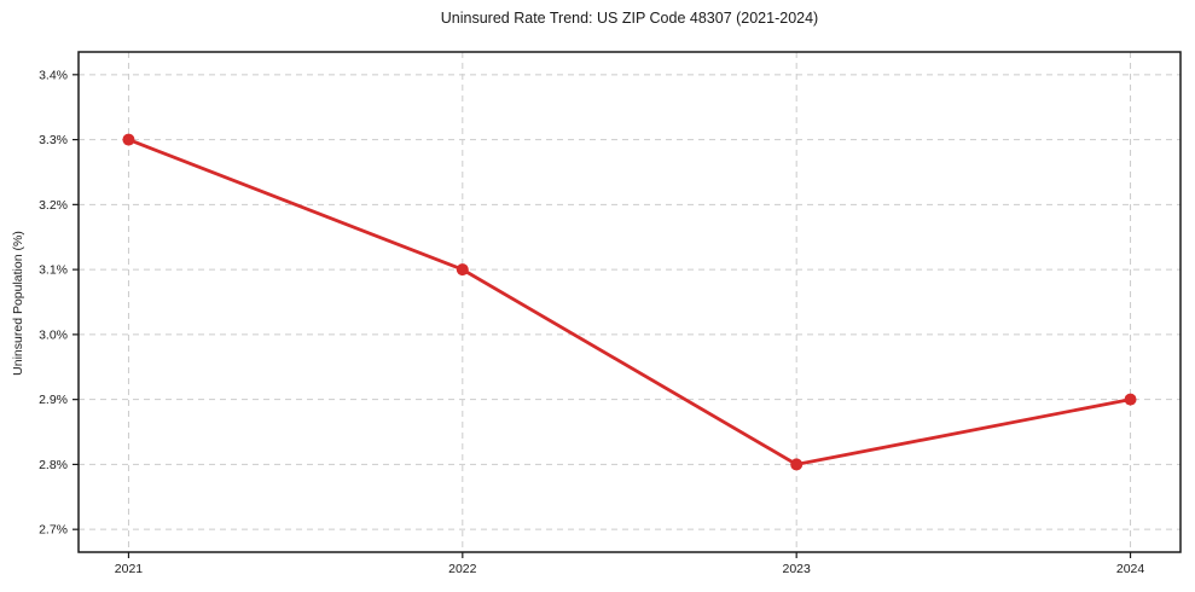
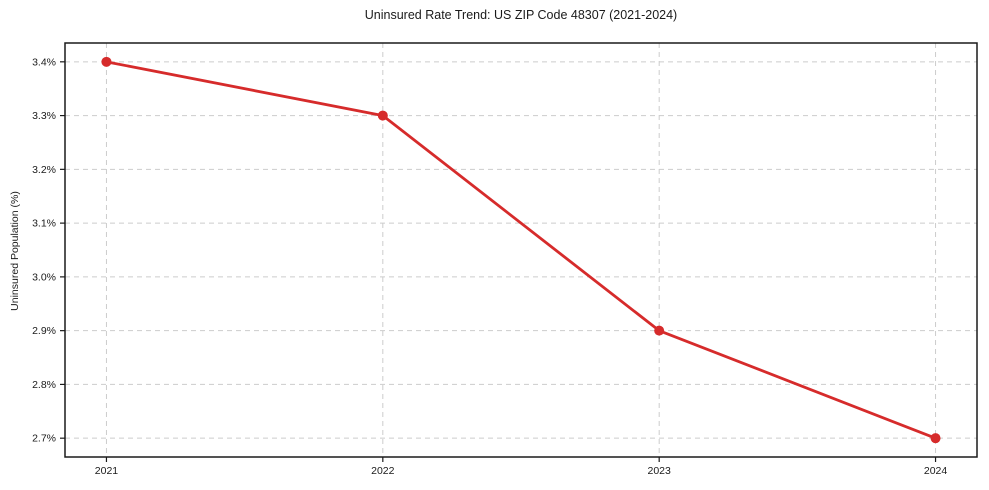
2021: 3.3% -> 3.4%
2022: 3.1% -> 3.3%
2023: 2.8% -> 2.9%
2024: 2.9% -> 2.7%
